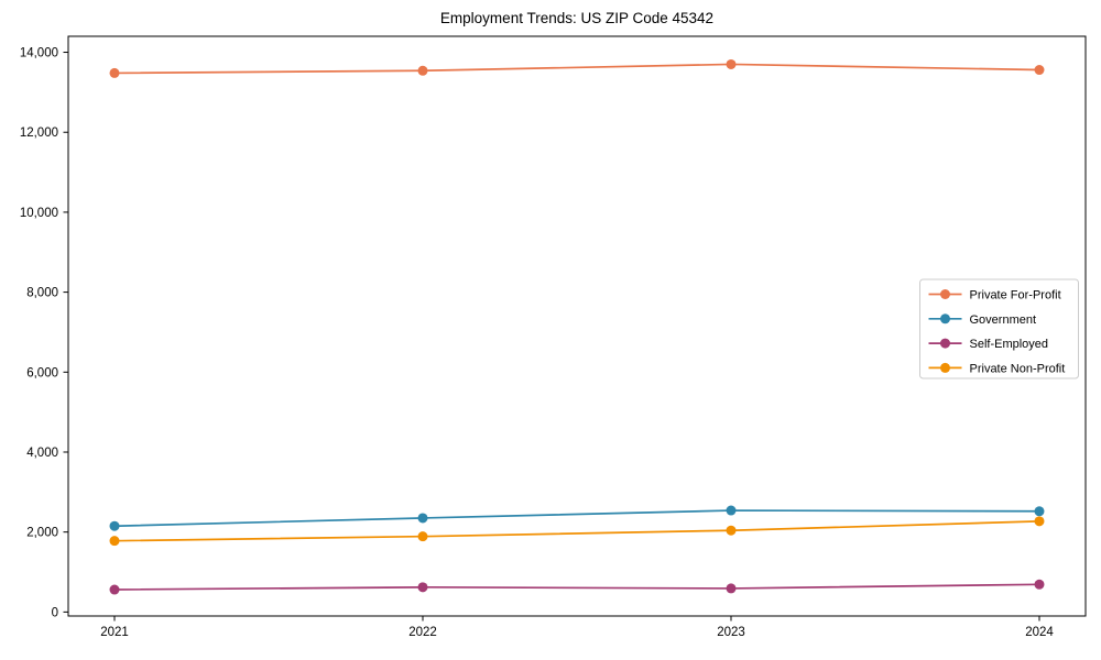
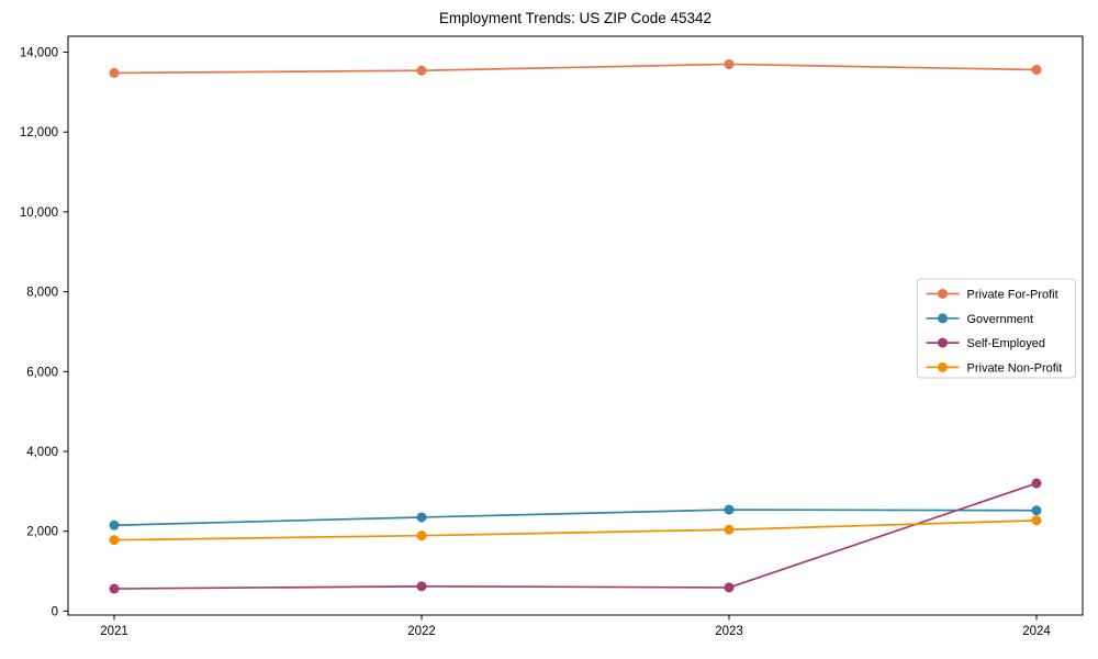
Self-Employed/2024: 700 -> 3200
